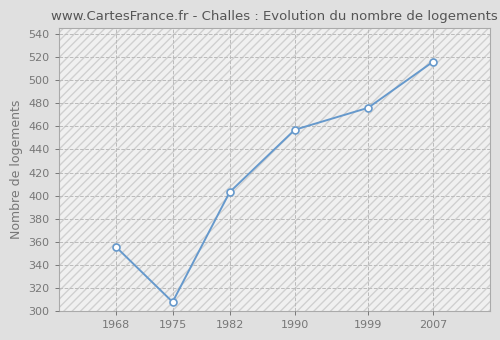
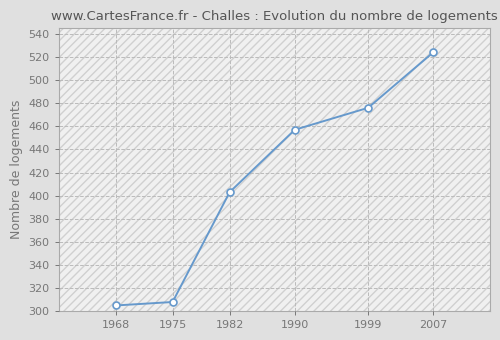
1968: 356 -> 305
2007: 516 -> 524
